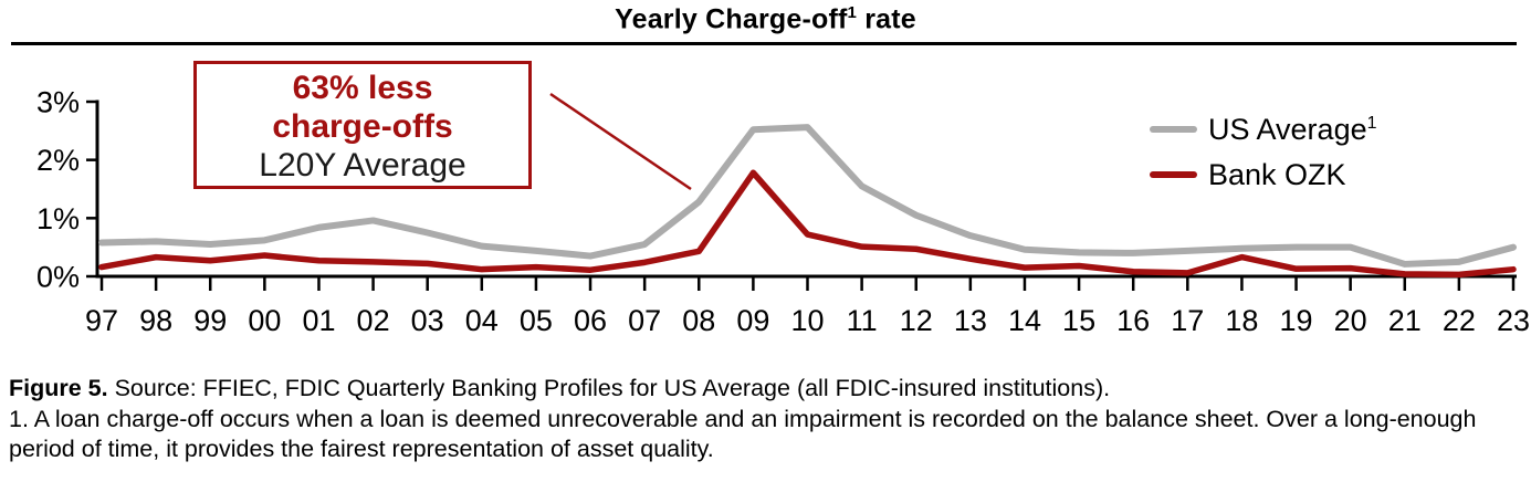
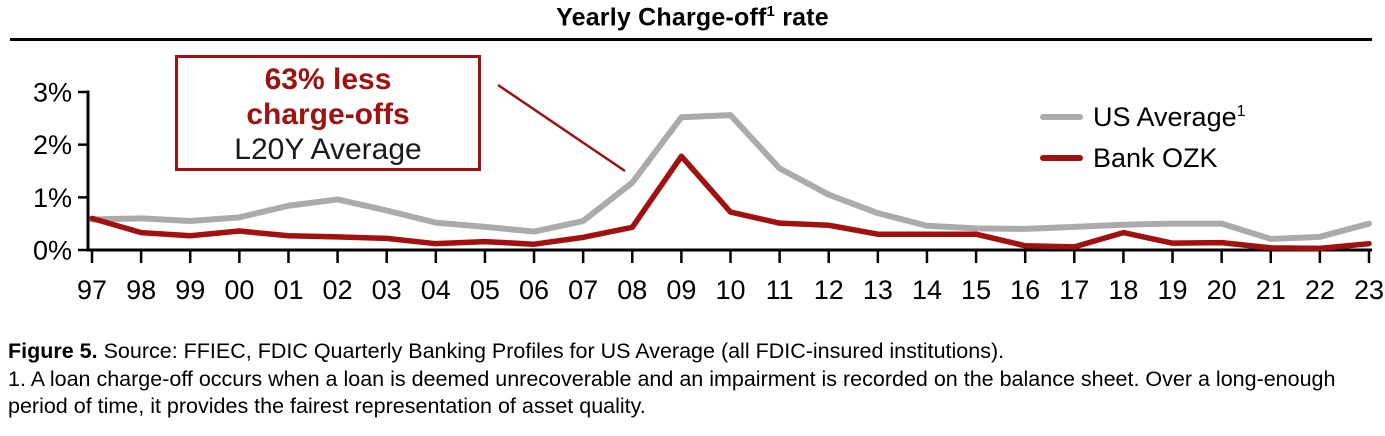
Bank OZK/97: 0.2% -> 0.6%
Bank OZK/14: 0.1% -> 0.3%
Bank OZK/15: 0.2% -> 0.3%
